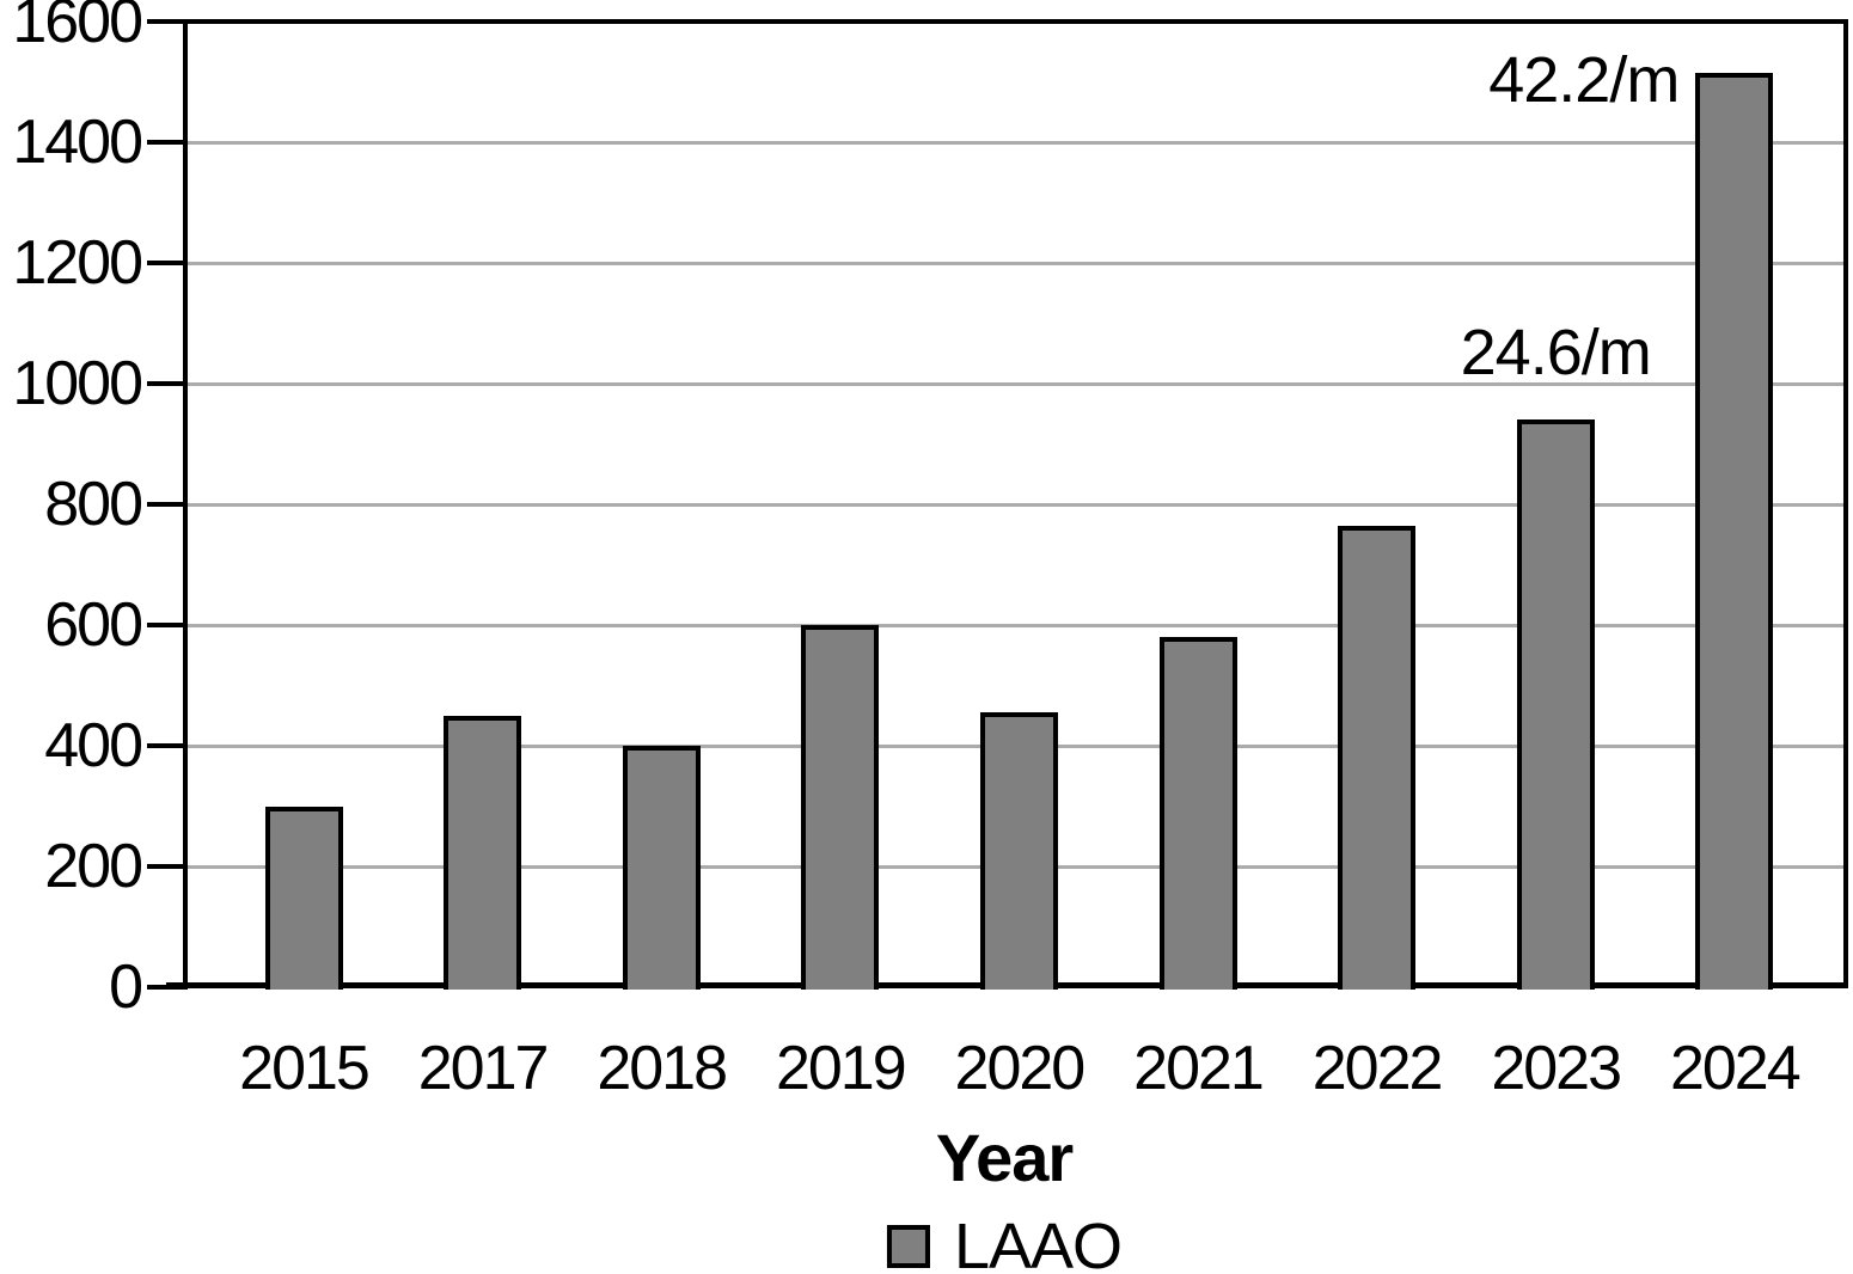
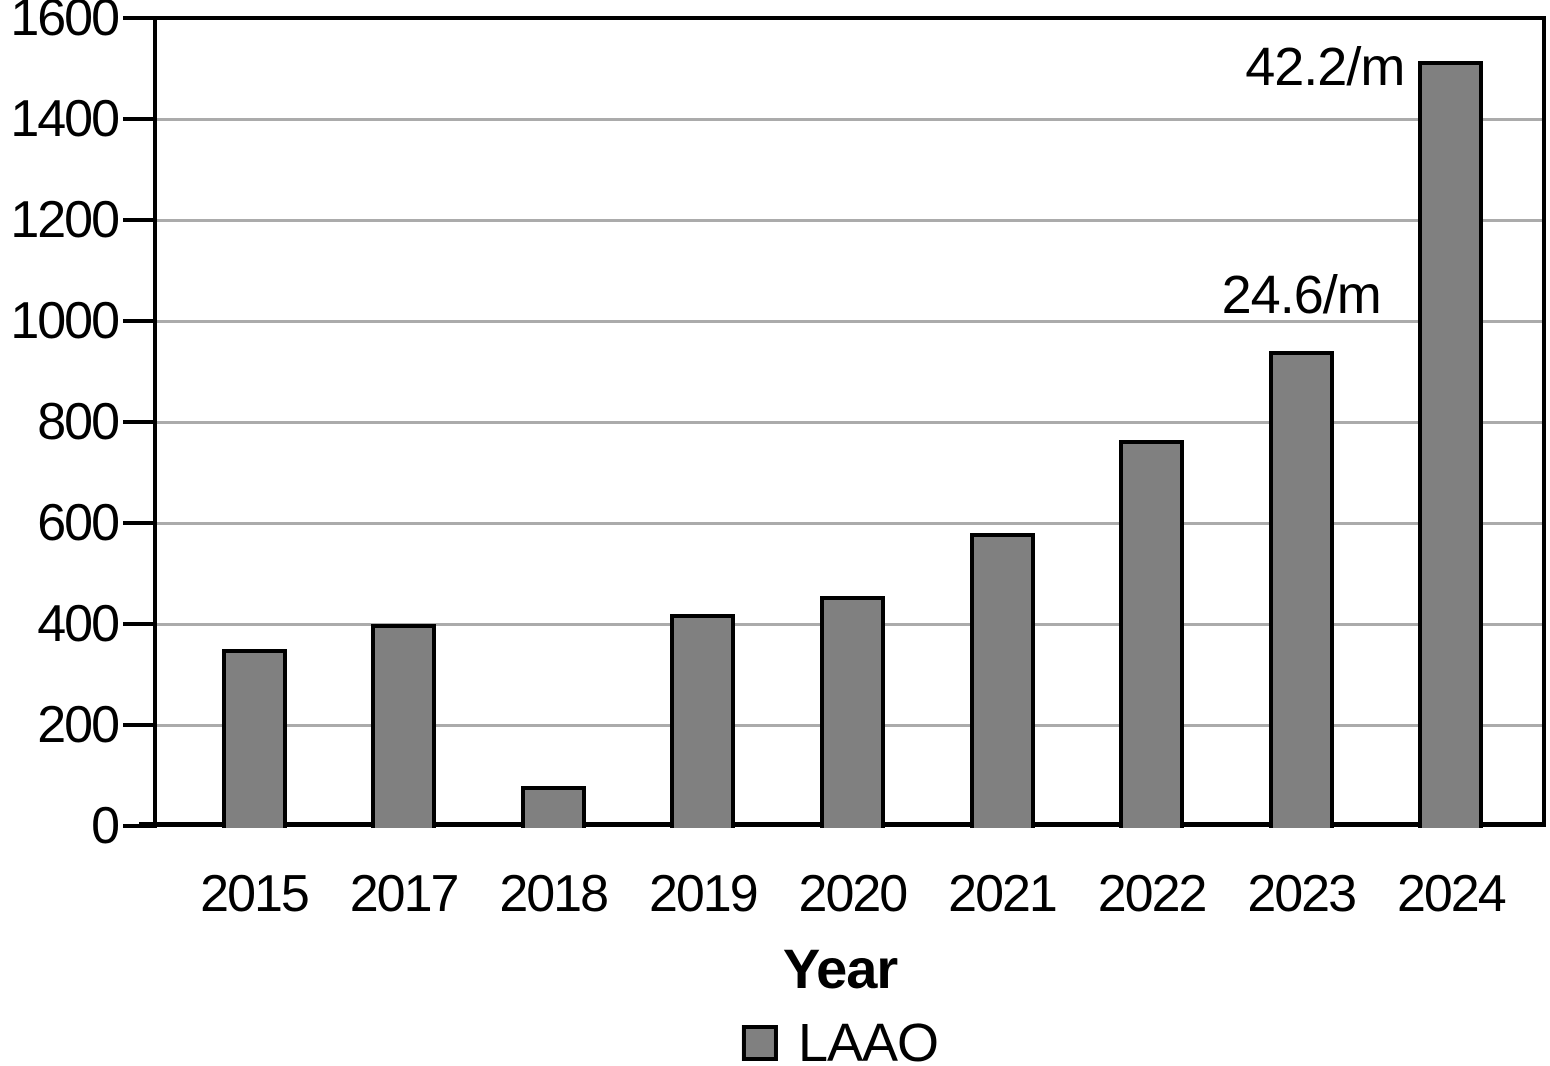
2015: 300 -> 350
2017: 450 -> 400
2018: 400 -> 80
2019: 600 -> 420
